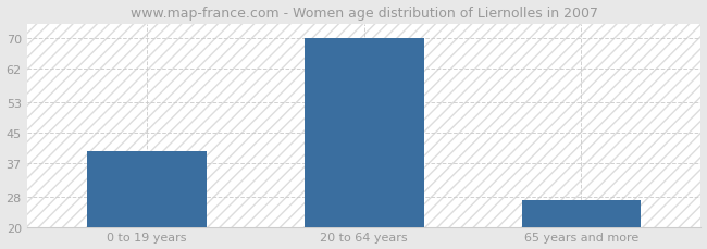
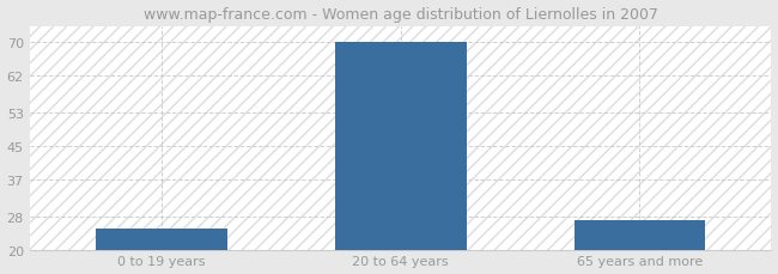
0 to 19 years: 40 -> 25
